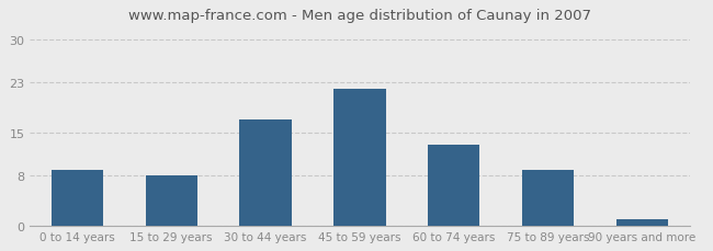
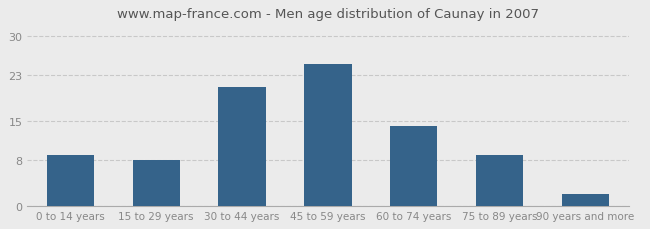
30 to 44 years: 17 -> 21
45 to 59 years: 22 -> 25
60 to 74 years: 13 -> 14
90 years and more: 1 -> 2
